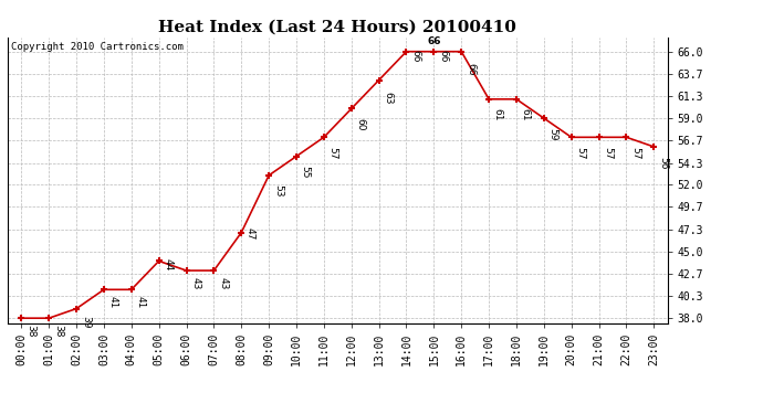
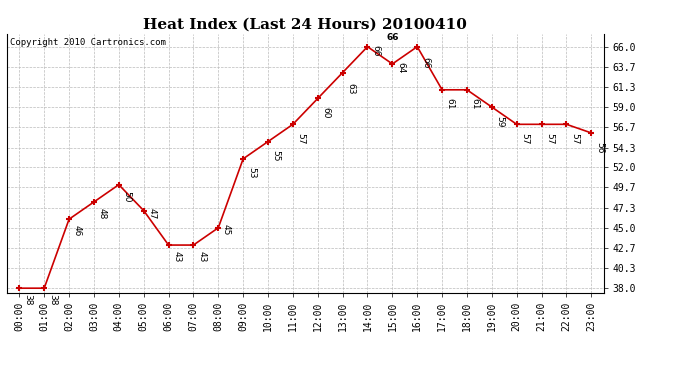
02:00: 39 -> 46
03:00: 41 -> 48
04:00: 41 -> 50
05:00: 44 -> 47
08:00: 47 -> 45
15:00: 66 -> 64
